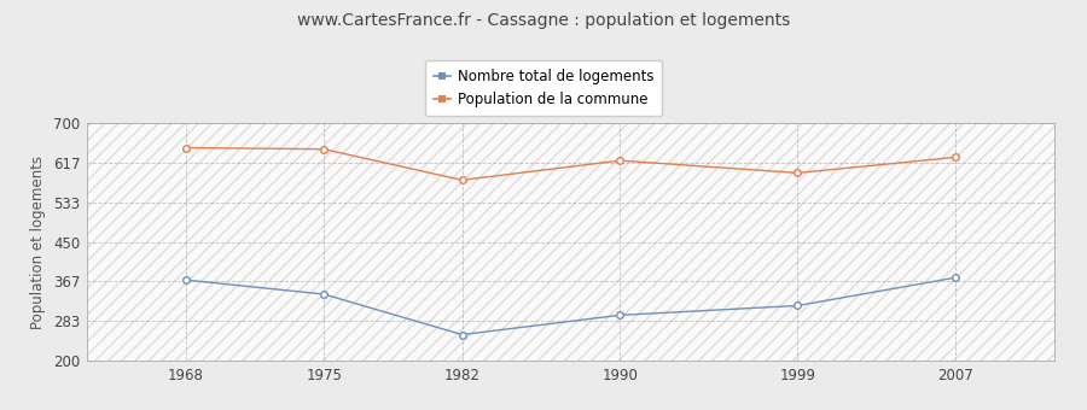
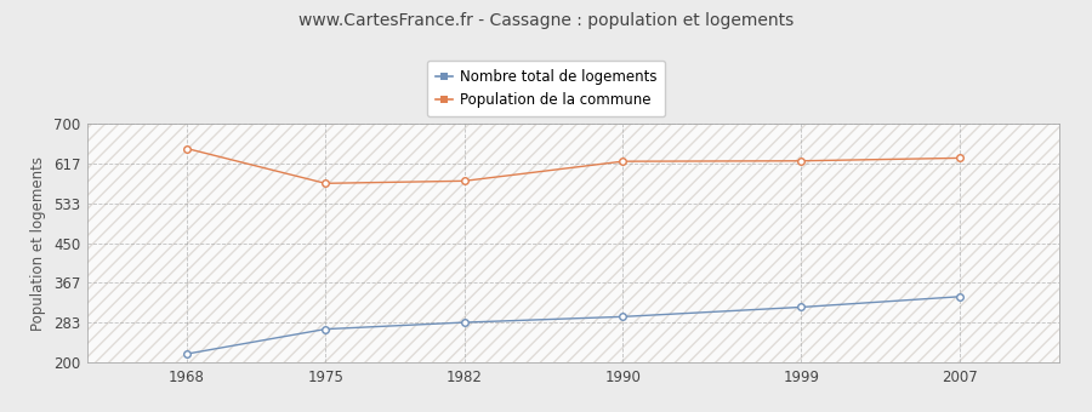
Nombre total de logements/1968: 370 -> 218
Nombre total de logements/1975: 340 -> 270
Population de la commune/1975: 645 -> 575
Nombre total de logements/1982: 255 -> 284
Population de la commune/1999: 595 -> 622
Nombre total de logements/2007: 375 -> 338
